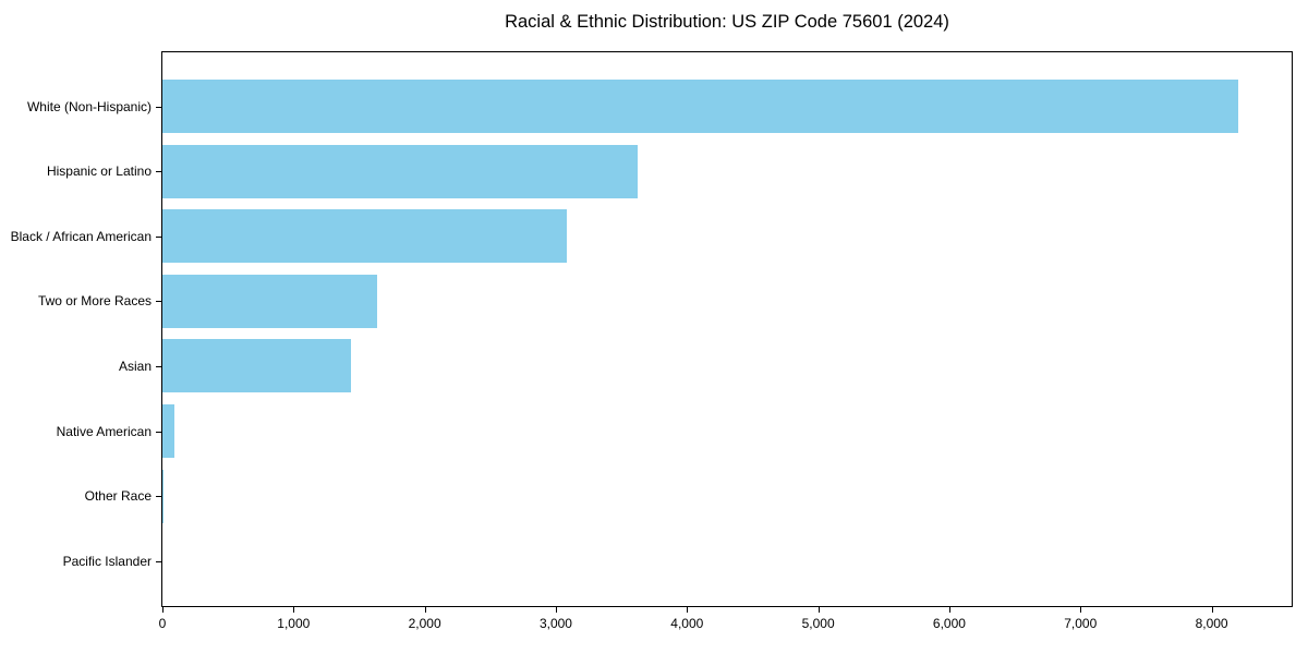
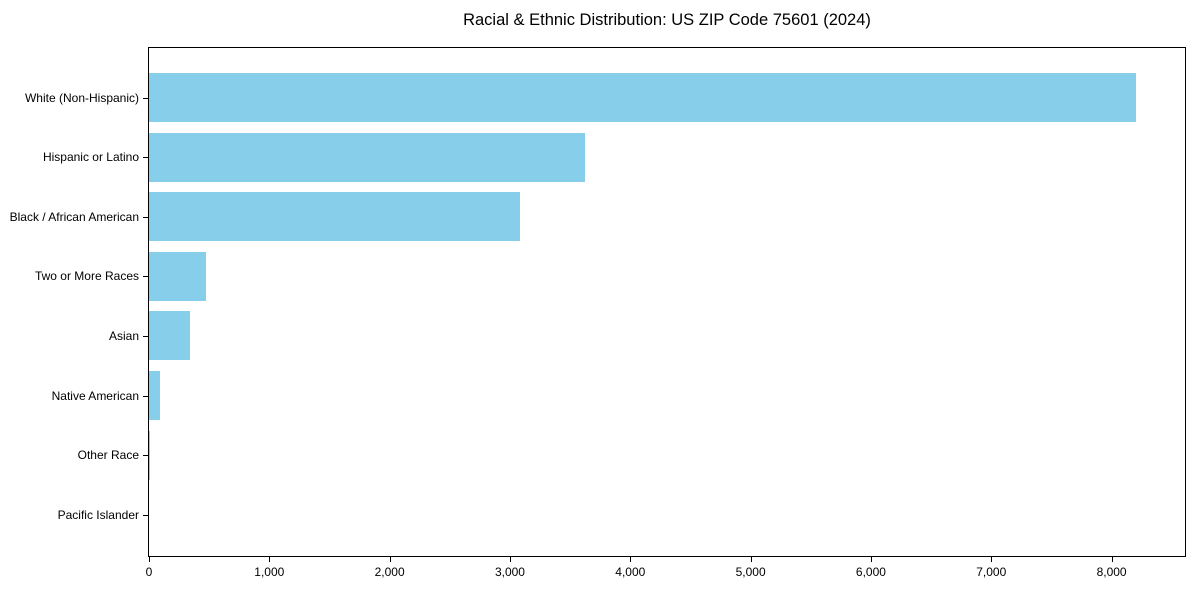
Two or More Races: 1640 -> 470
Asian: 1440 -> 340
